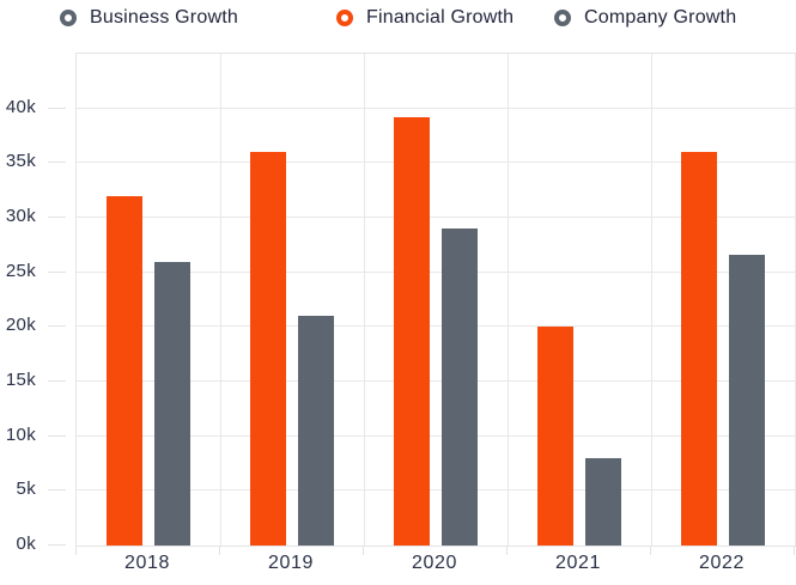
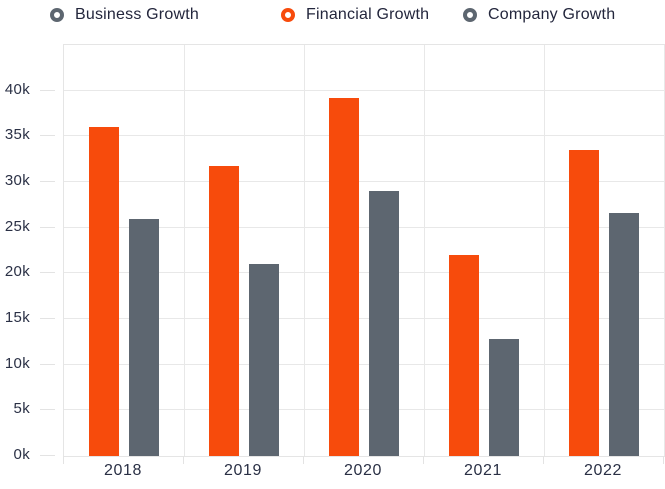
Financial Growth/2018: 32k -> 36k
Financial Growth/2019: 36k -> 32k
Financial Growth/2021: 20k -> 22k
Company Growth/2021: 8k -> 13k
Financial Growth/2022: 36k -> 34k
